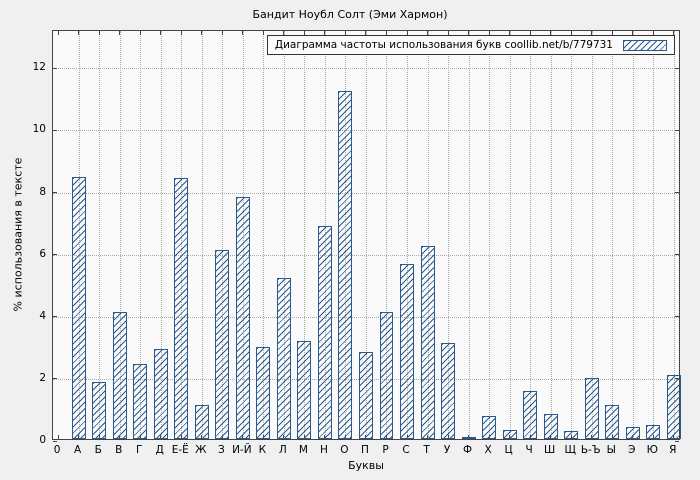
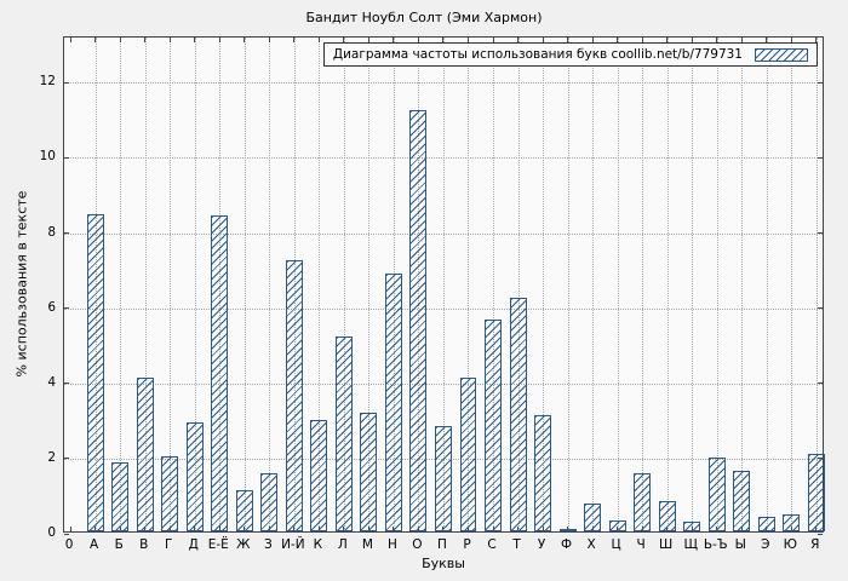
Г: 2.4 -> 2.0
З: 6.1 -> 1.6
И-Й: 7.8 -> 7.2
Ы: 1.1 -> 1.6
